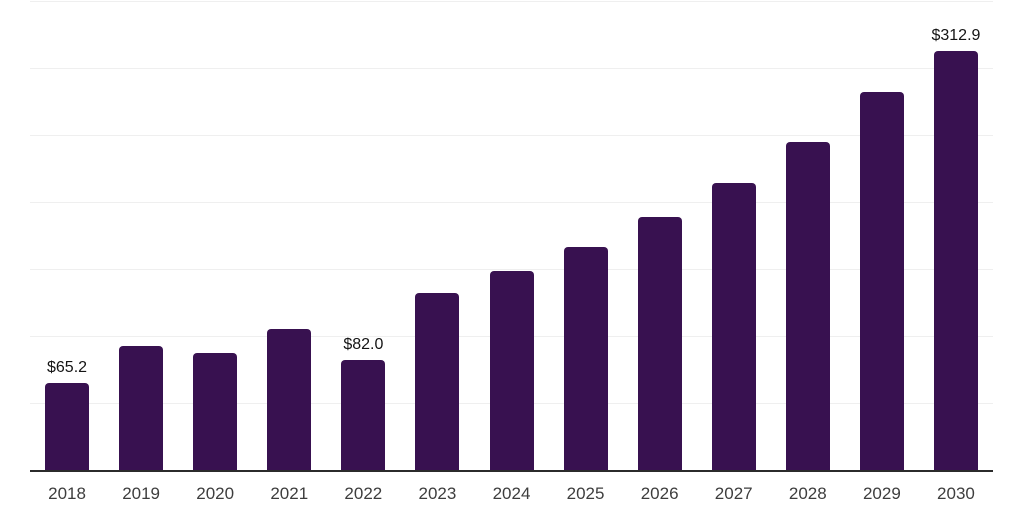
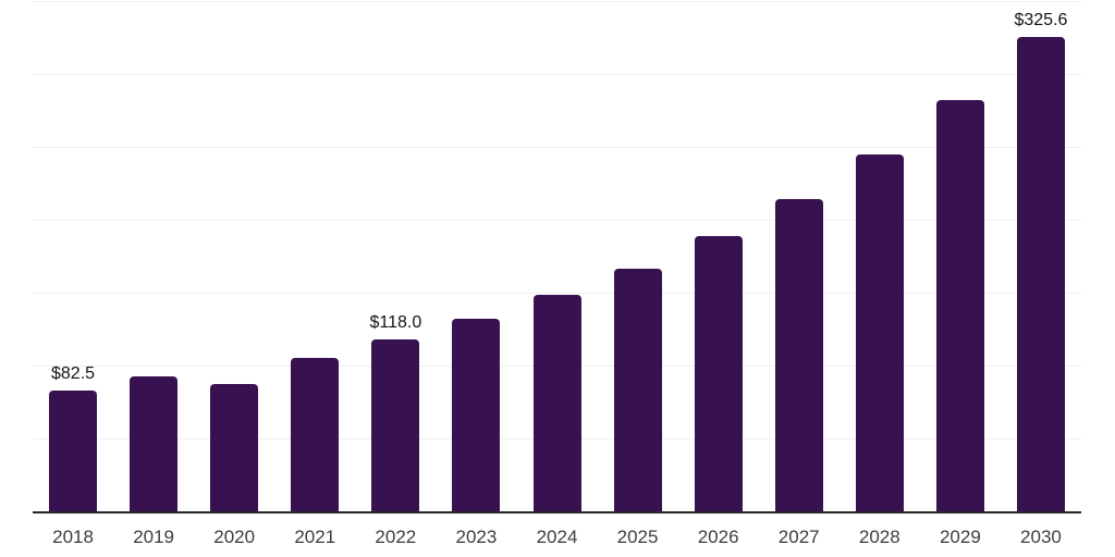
2018: $65.2 -> $82.5
2022: $82.0 -> $118.0
2030: $312.9 -> $325.6
